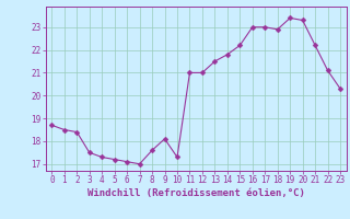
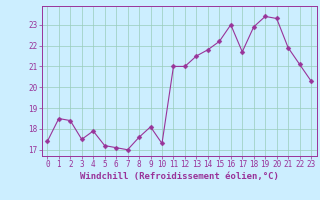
0: 18.7 -> 17.4
4: 17.3 -> 17.9
17: 23.0 -> 21.7
21: 22.2 -> 21.9
